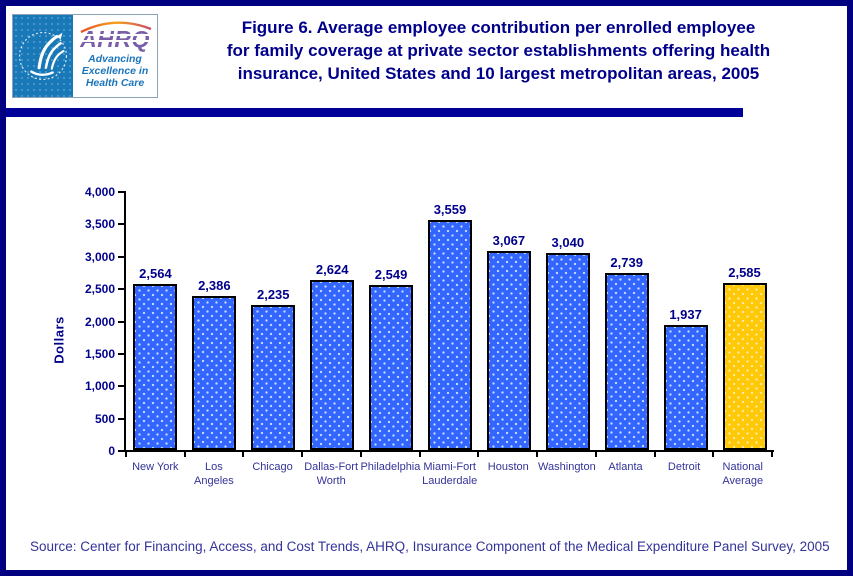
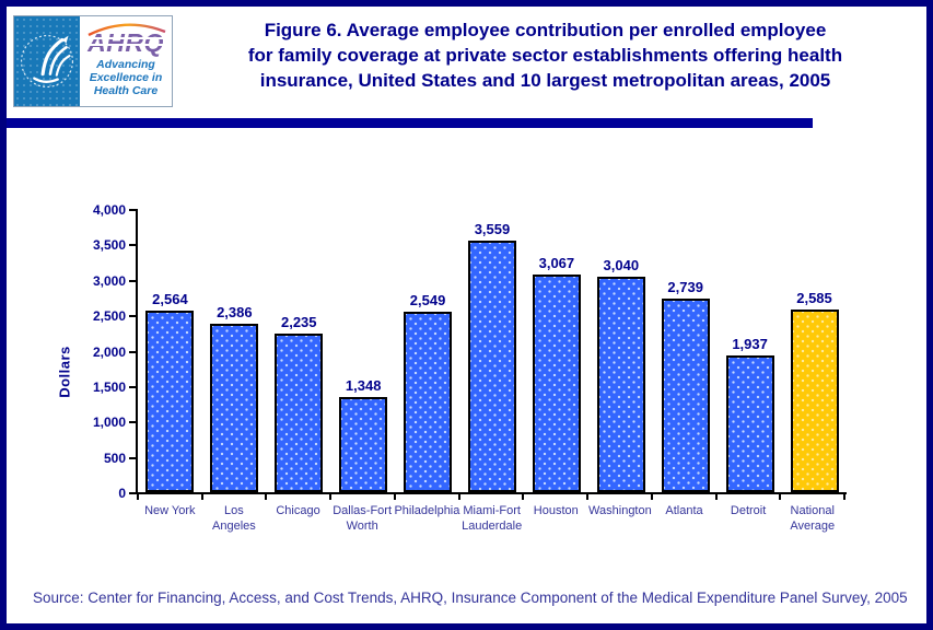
Dallas-Fort Worth: 2,624 -> 1,348
